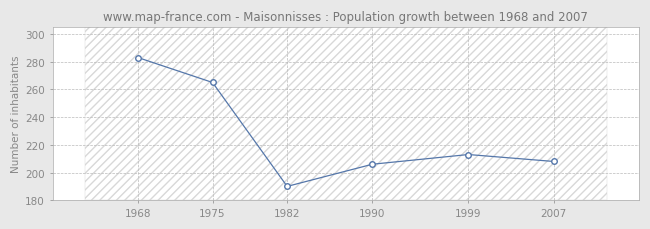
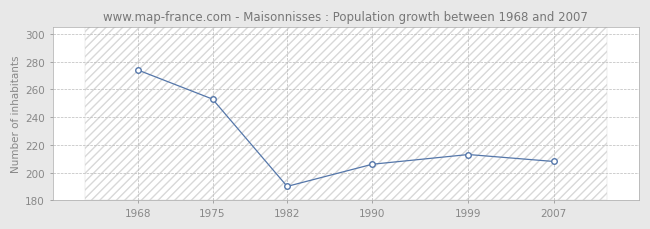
1968: 283 -> 274
1975: 265 -> 253
